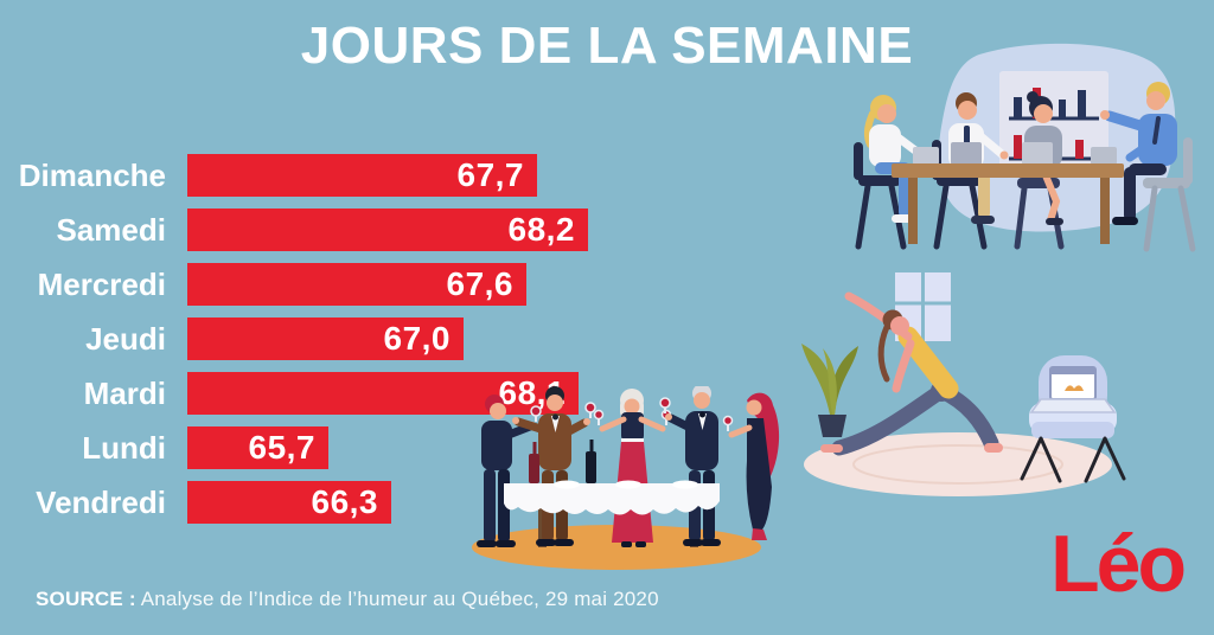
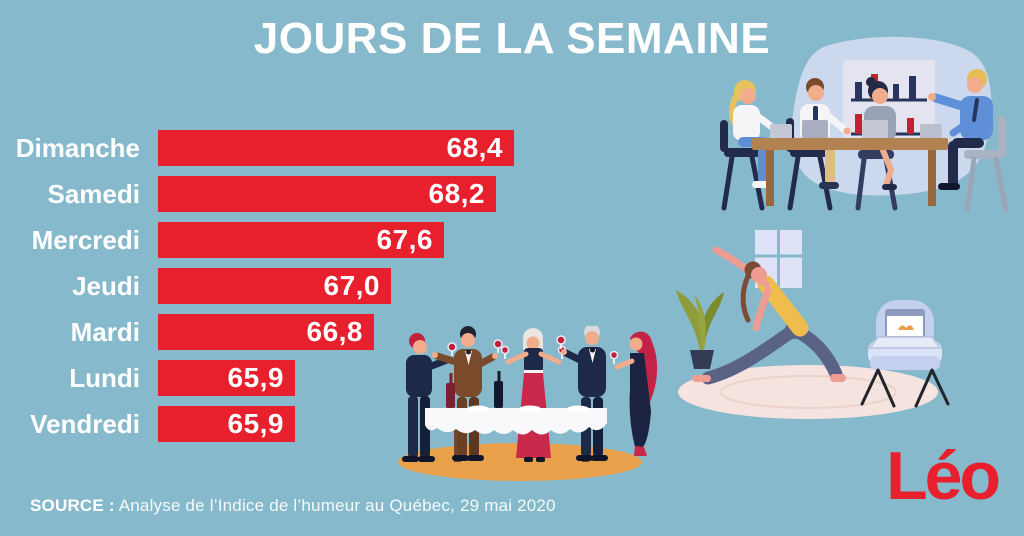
Dimanche: 67,7 -> 68,4
Mardi: 68,1 -> 66,8
Lundi: 65,7 -> 65,9
Vendredi: 66,3 -> 65,9
